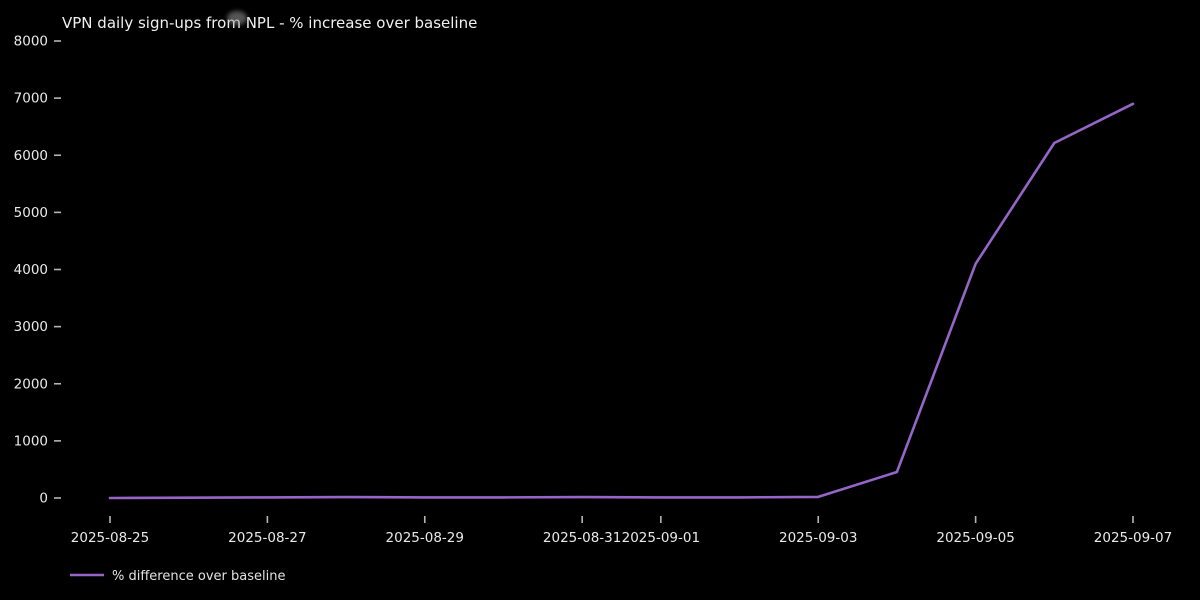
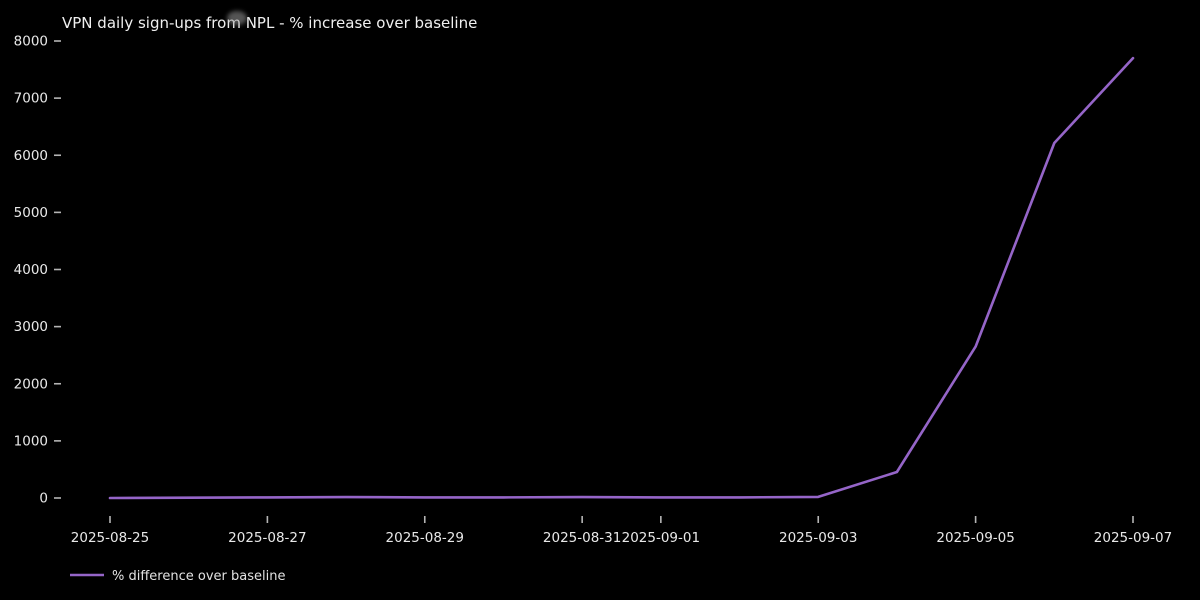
2025-09-05: 4100 -> 2600
2025-09-07: 6900 -> 7700
